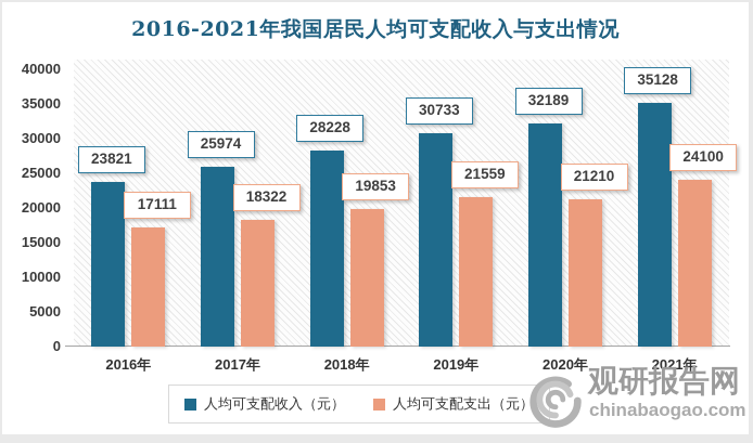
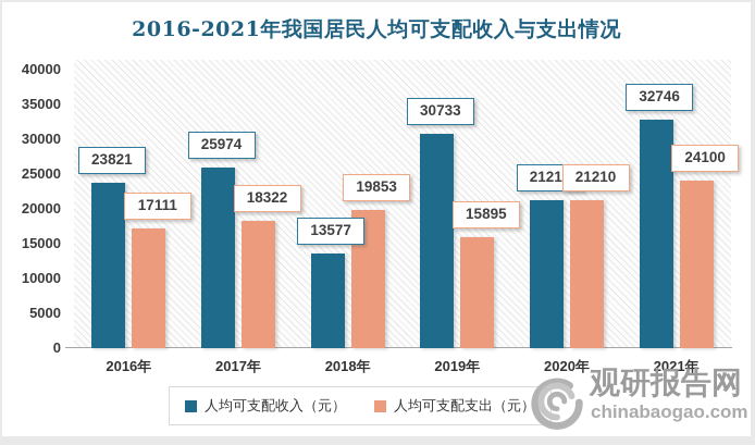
人均可支配收入（元）/2018年: 28228 -> 13577
人均可支配支出（元）/2019年: 21559 -> 15895
人均可支配收入（元）/2020年: 32189 -> 21217
人均可支配收入（元）/2021年: 35128 -> 32746
